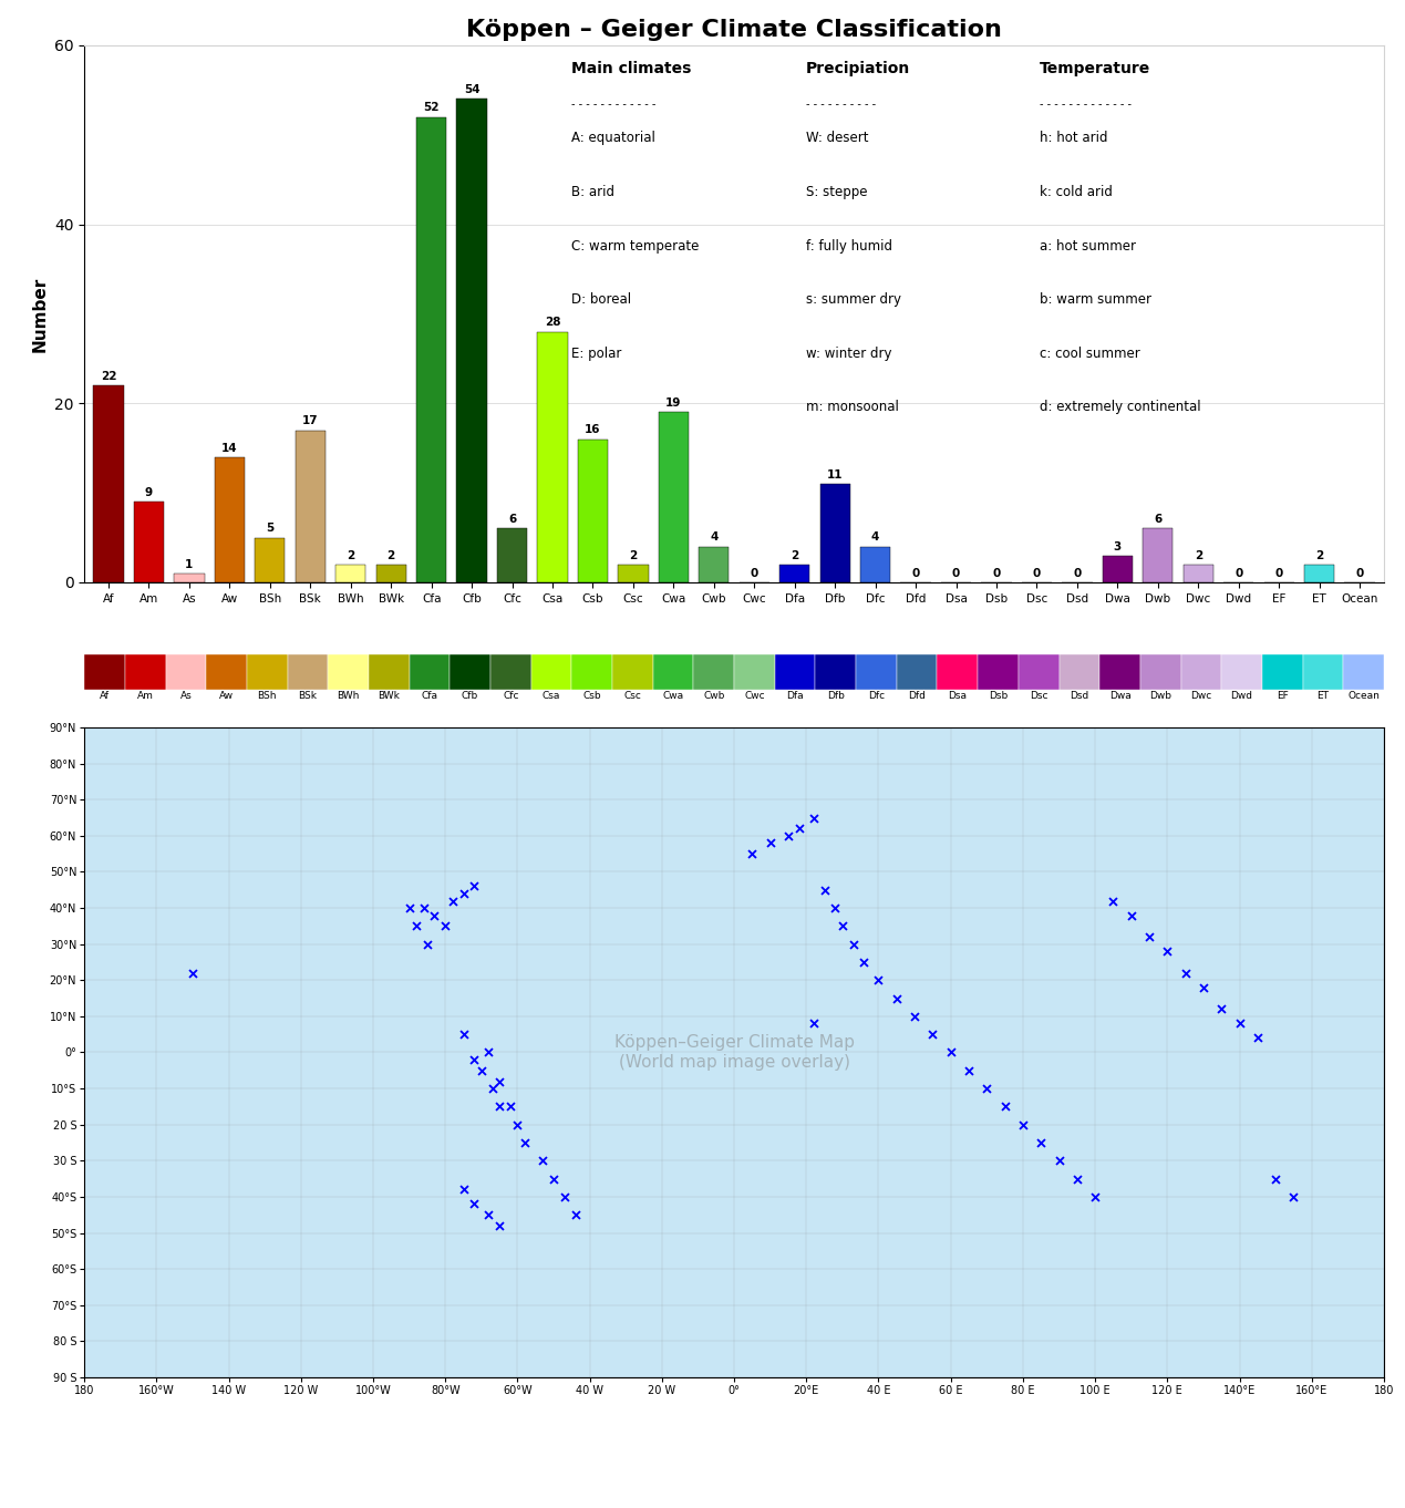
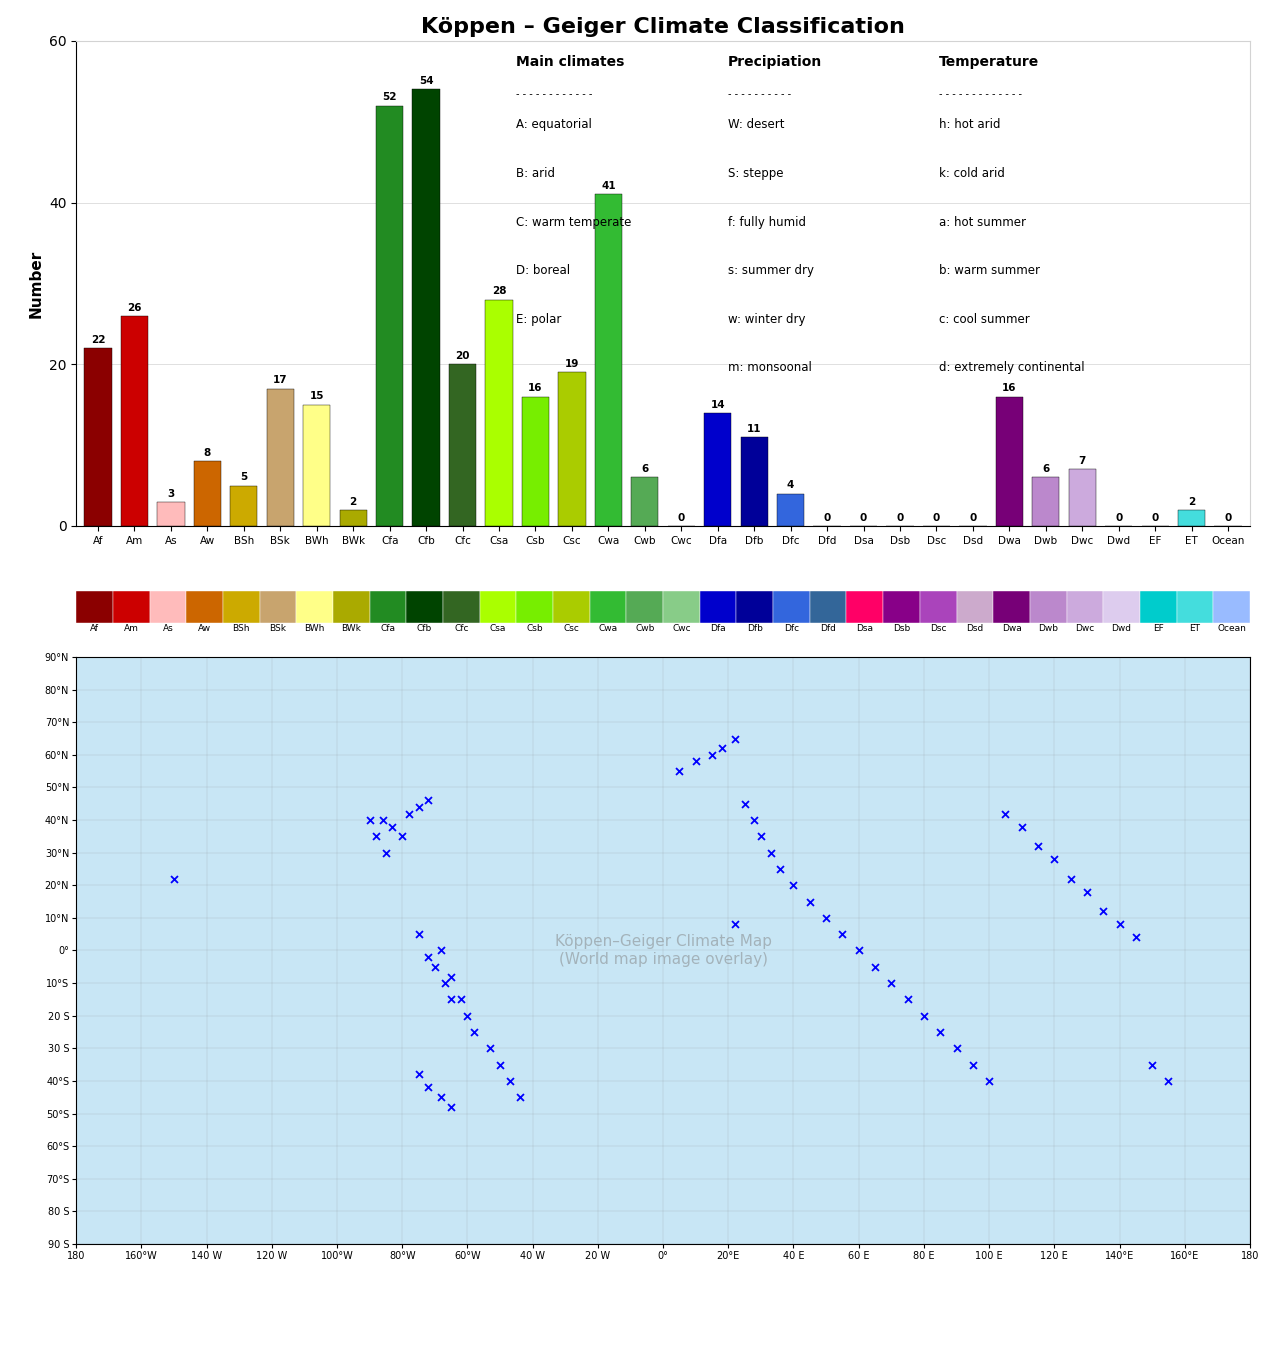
Köppen – Geiger Climate Classification/Am: 9 -> 26
Köppen – Geiger Climate Classification/As: 1 -> 3
Köppen – Geiger Climate Classification/Aw: 14 -> 8
Köppen – Geiger Climate Classification/BWh: 2 -> 15
Köppen – Geiger Climate Classification/Cfc: 6 -> 20
Köppen – Geiger Climate Classification/Csc: 2 -> 19
Köppen – Geiger Climate Classification/Cwa: 19 -> 41
Köppen – Geiger Climate Classification/Cwb: 4 -> 6
Köppen – Geiger Climate Classification/Dfa: 2 -> 14
Köppen – Geiger Climate Classification/Dwa: 3 -> 16
Köppen – Geiger Climate Classification/Dwc: 2 -> 7
